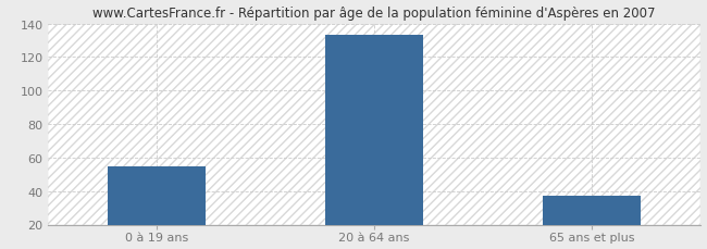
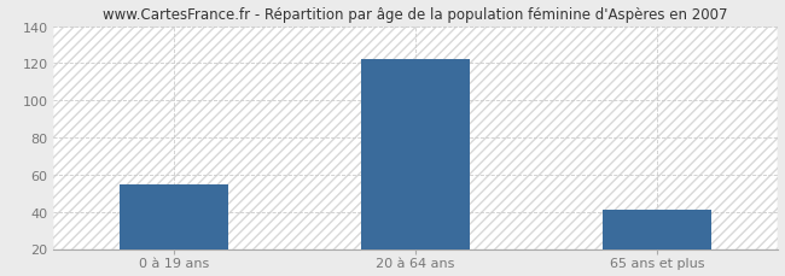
20 à 64 ans: 133 -> 122
65 ans et plus: 37 -> 41
